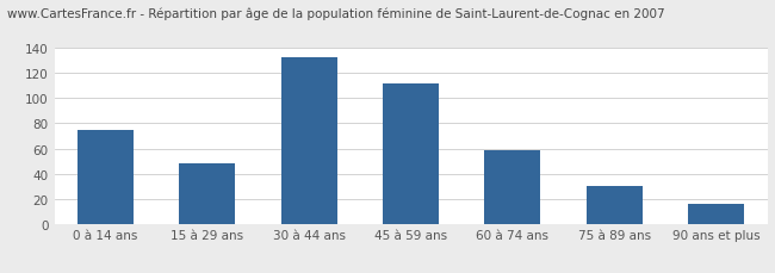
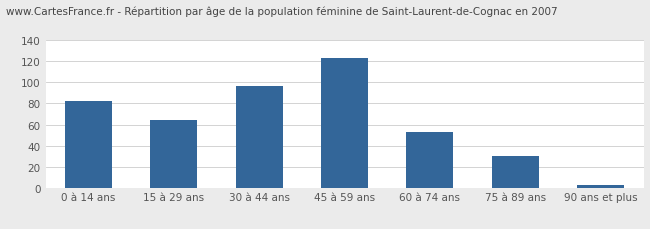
0 à 14 ans: 75 -> 82
15 à 29 ans: 48 -> 64
30 à 44 ans: 133 -> 97
45 à 59 ans: 112 -> 123
60 à 74 ans: 59 -> 53
90 ans et plus: 16 -> 2
